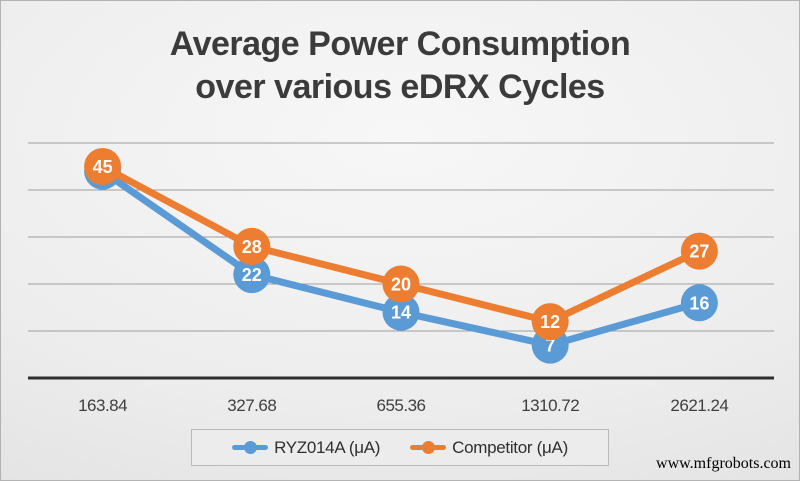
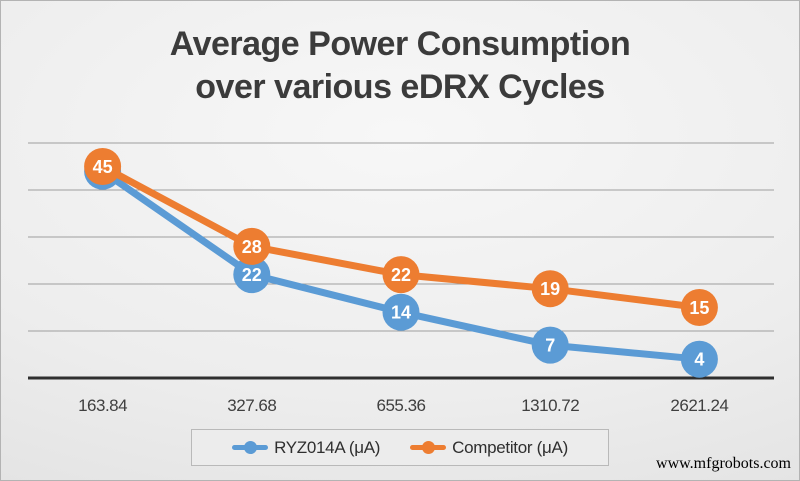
Competitor (μA)/655.36: 20 -> 22
Competitor (μA)/1310.72: 12 -> 19
RYZ014A (μA)/2621.24: 16 -> 4
Competitor (μA)/2621.24: 27 -> 15
